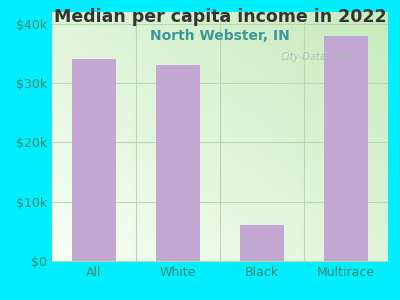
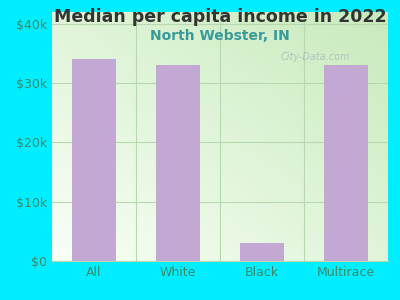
Black: $6k -> $3k
Multirace: $38k -> $33k
